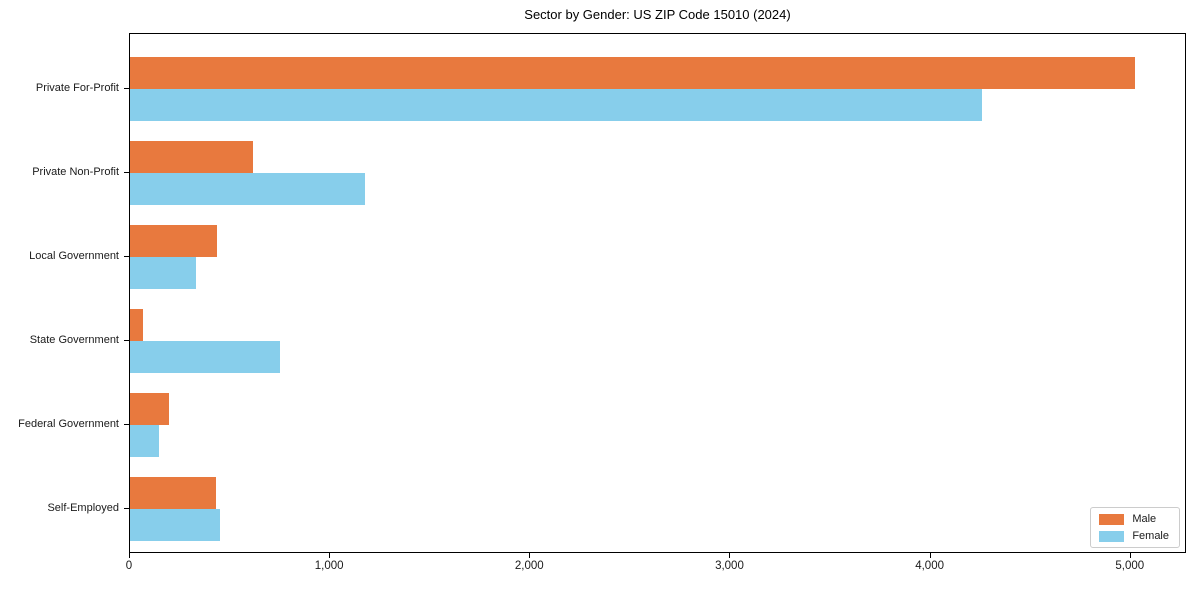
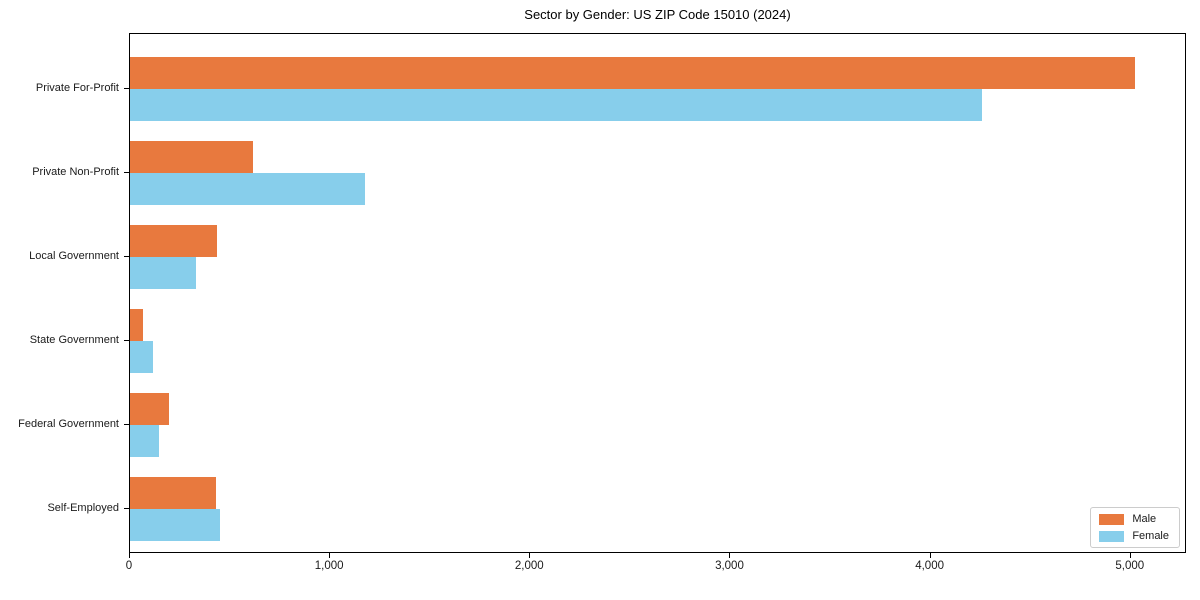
Female/State Government: 750 -> 110
